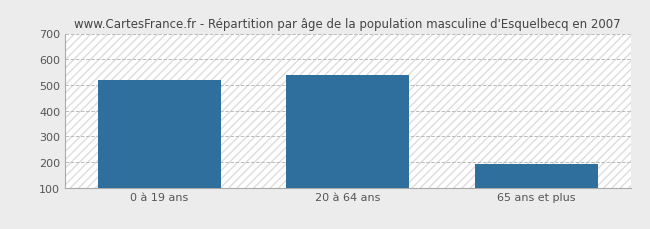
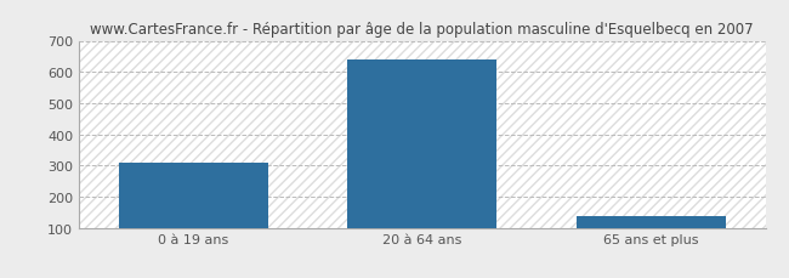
0 à 19 ans: 520 -> 310
20 à 64 ans: 540 -> 640
65 ans et plus: 190 -> 138
